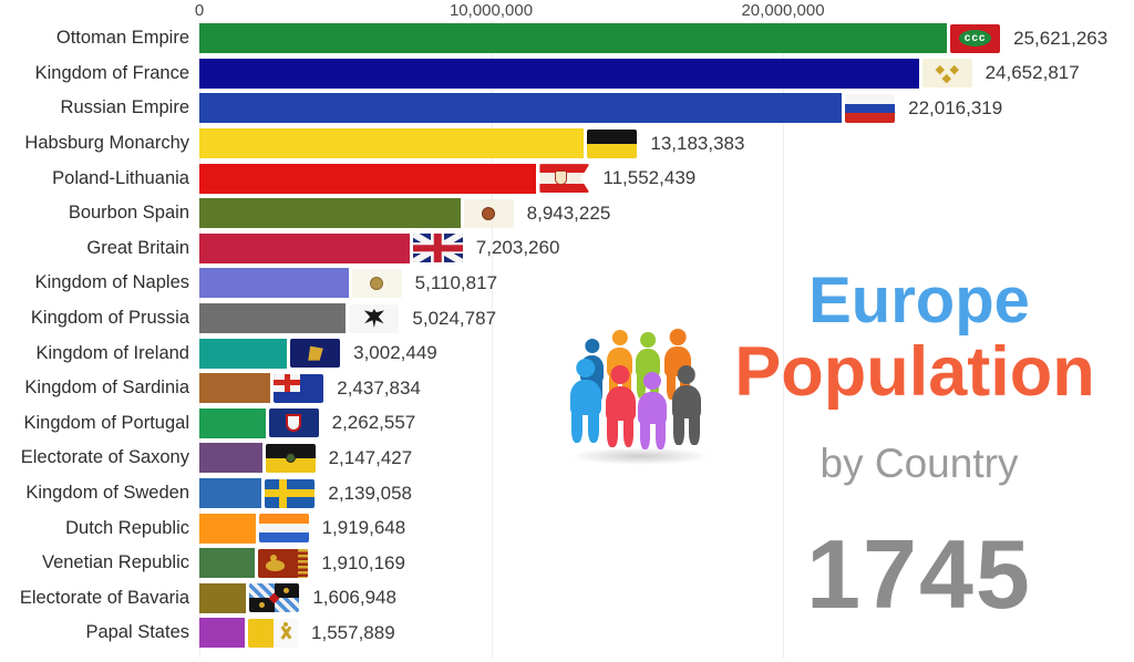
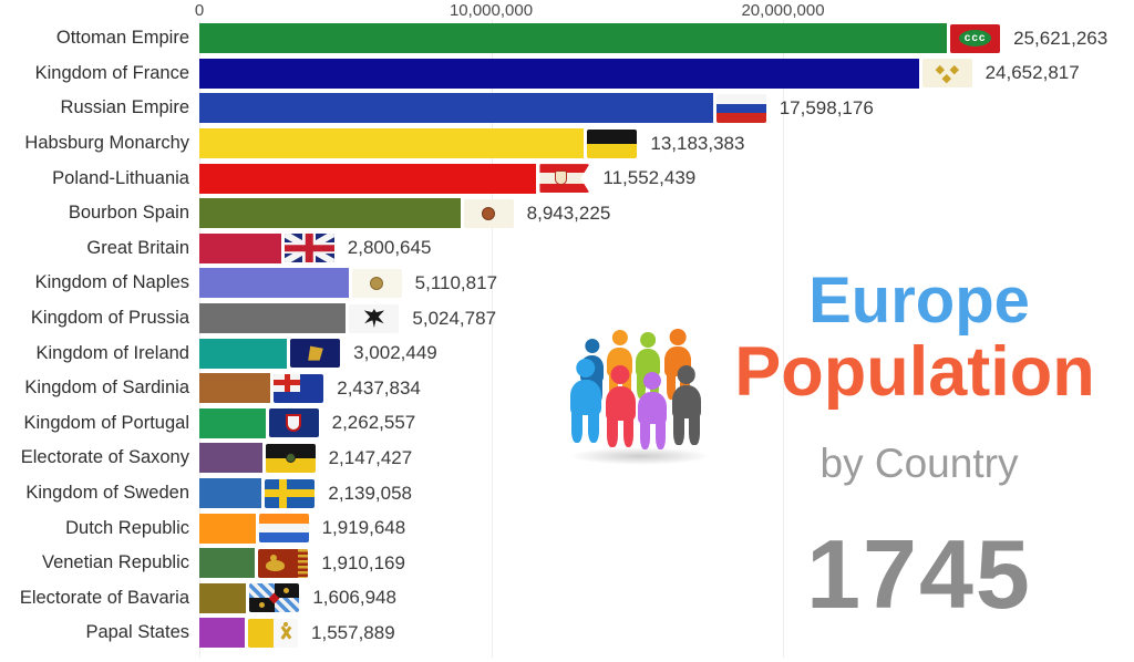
Russian Empire: 22,016,319 -> 17,598,176
Great Britain: 7,203,260 -> 2,800,645
